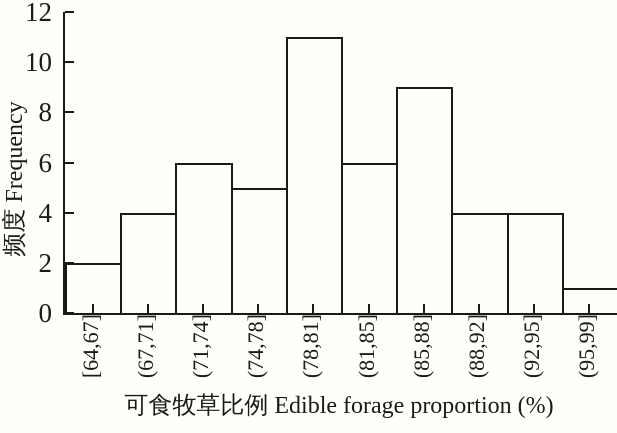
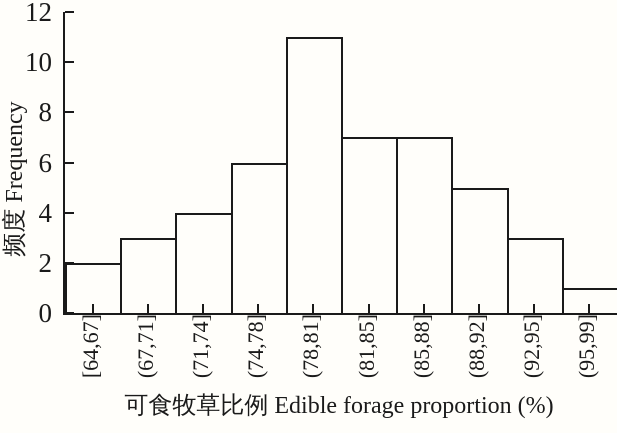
(67,71]: 4 -> 3
(71,74]: 6 -> 4
(74,78]: 5 -> 6
(81,85]: 6 -> 7
(85,88]: 9 -> 7
(88,92]: 4 -> 5
(92,95]: 4 -> 3
